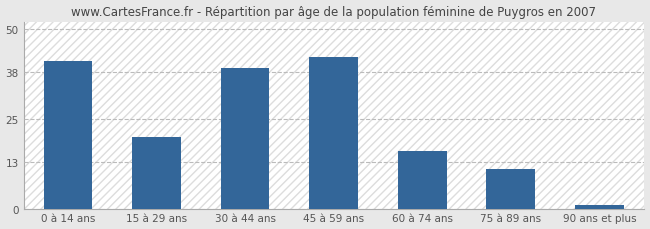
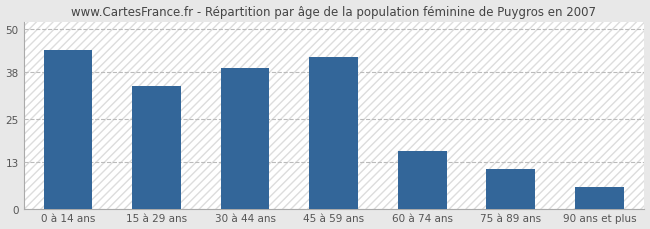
0 à 14 ans: 41 -> 44
15 à 29 ans: 20 -> 34
90 ans et plus: 1 -> 6
